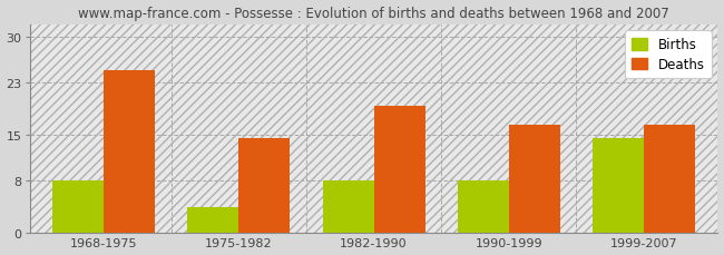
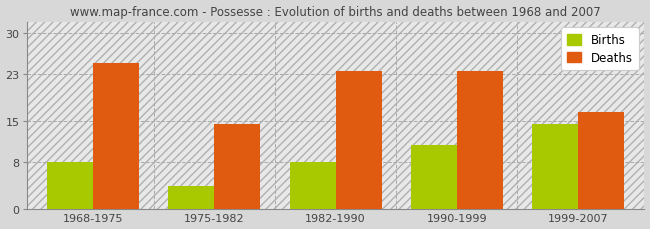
Deaths/1982-1990: 19.5 -> 23.6
Births/1990-1999: 8.0 -> 11.0
Deaths/1990-1999: 16.5 -> 23.6
